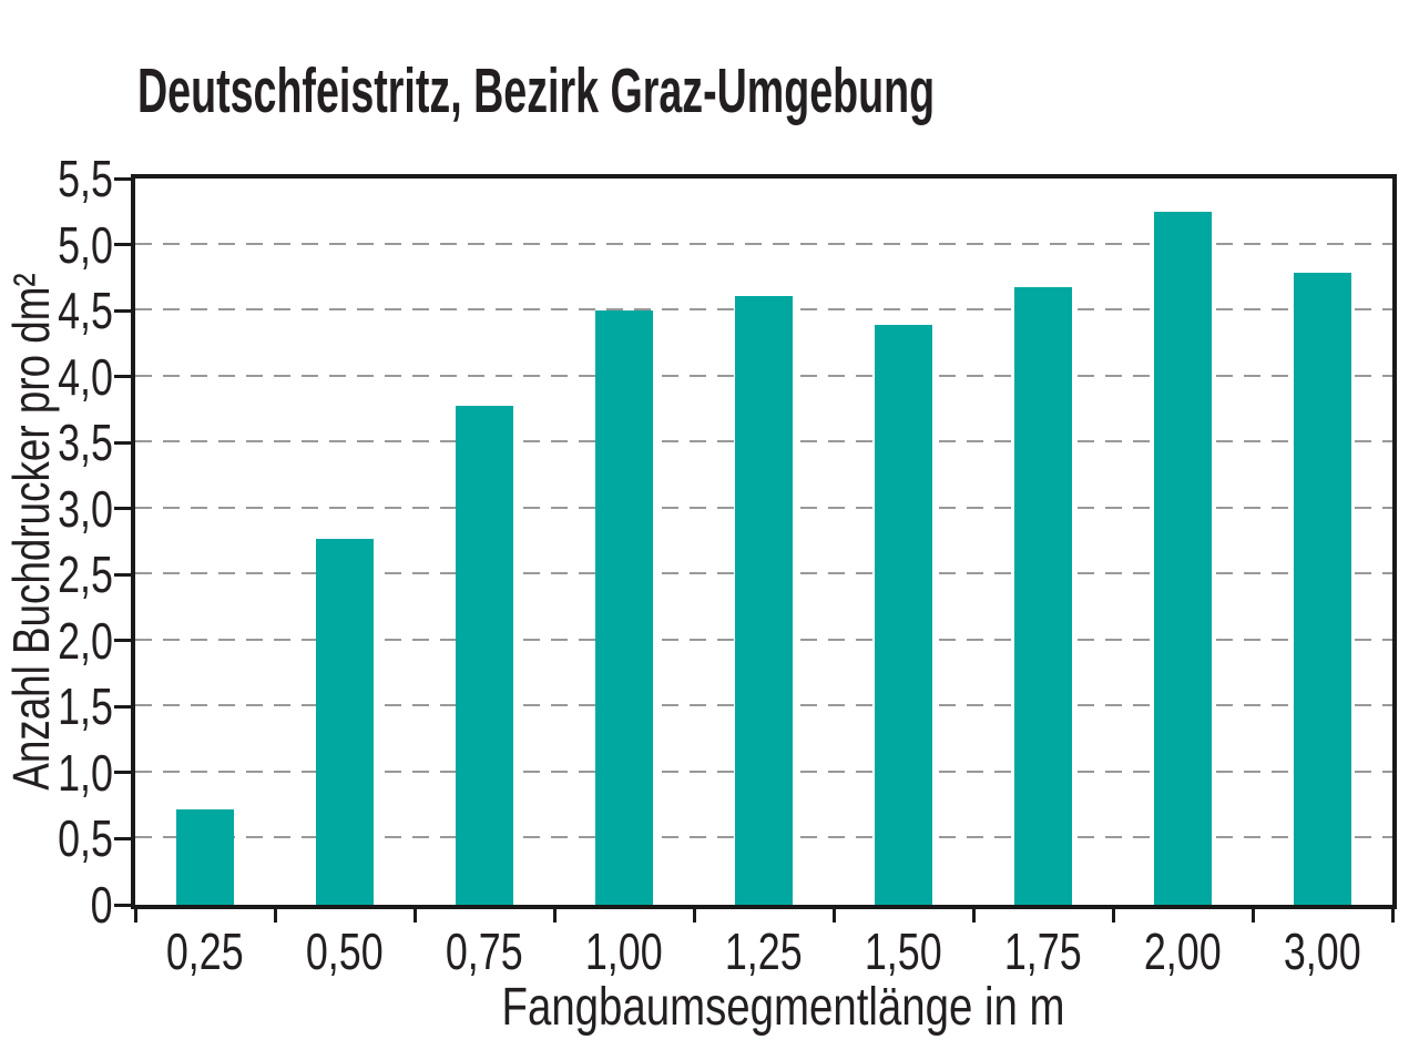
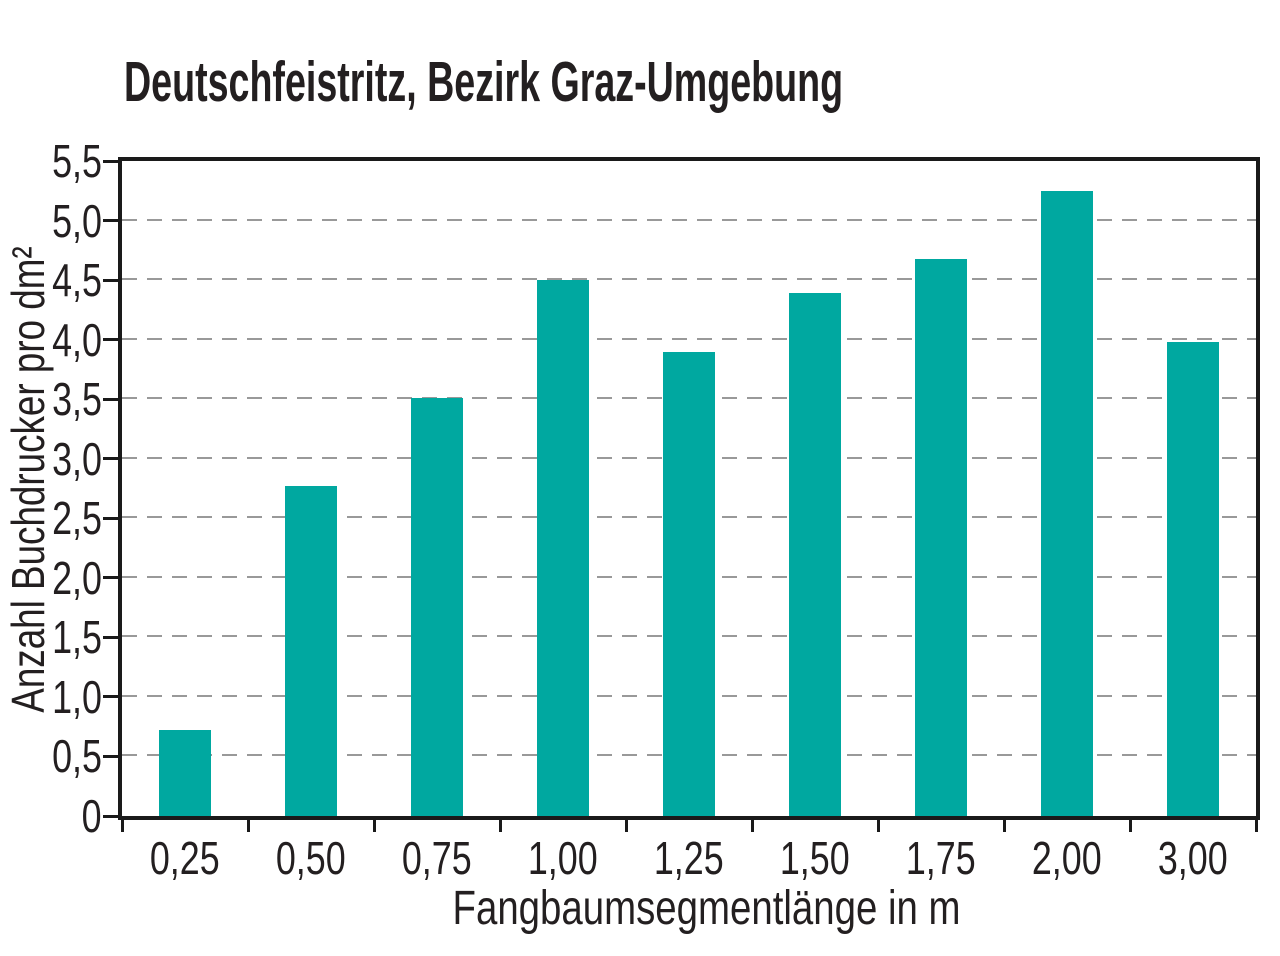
0,75: 3,78 -> 3,51
1,25: 4,61 -> 3,90
3,00: 4,79 -> 3,98
